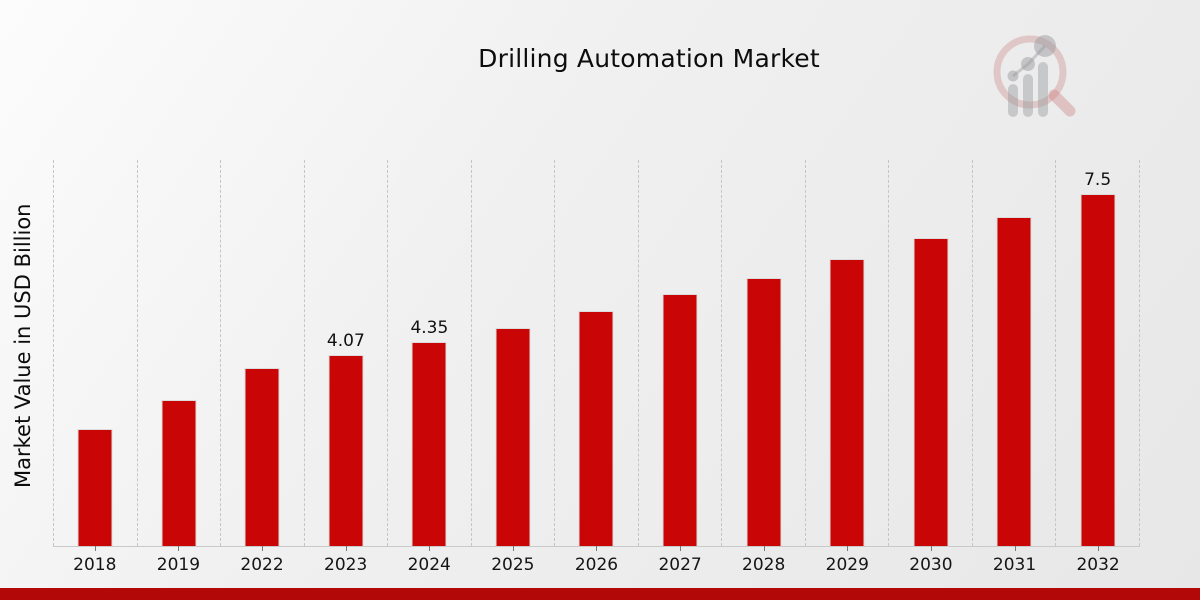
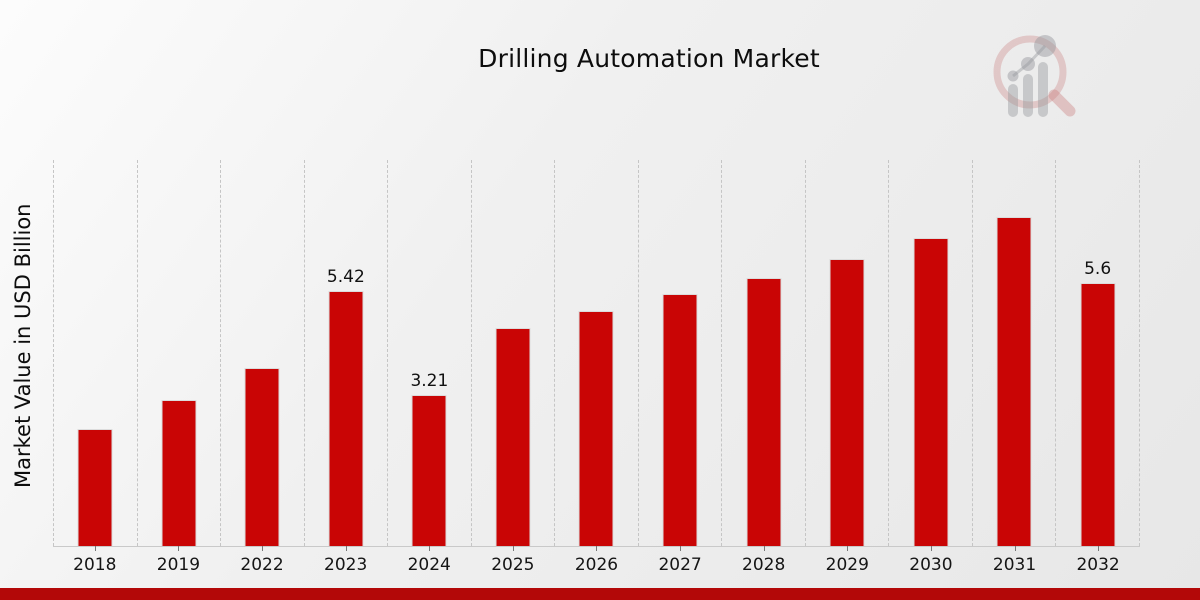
2023: 4.07 -> 5.42
2024: 4.35 -> 3.21
2032: 7.5 -> 5.6
